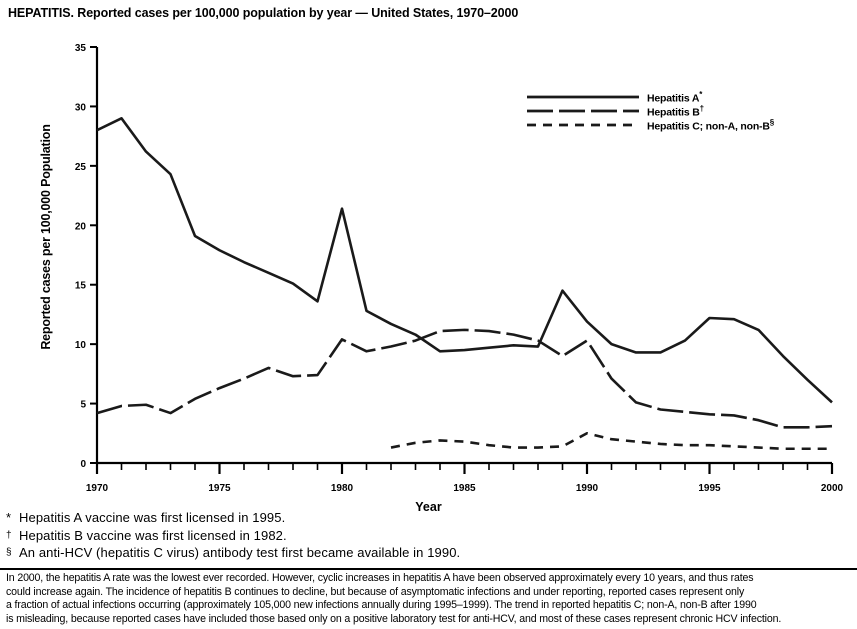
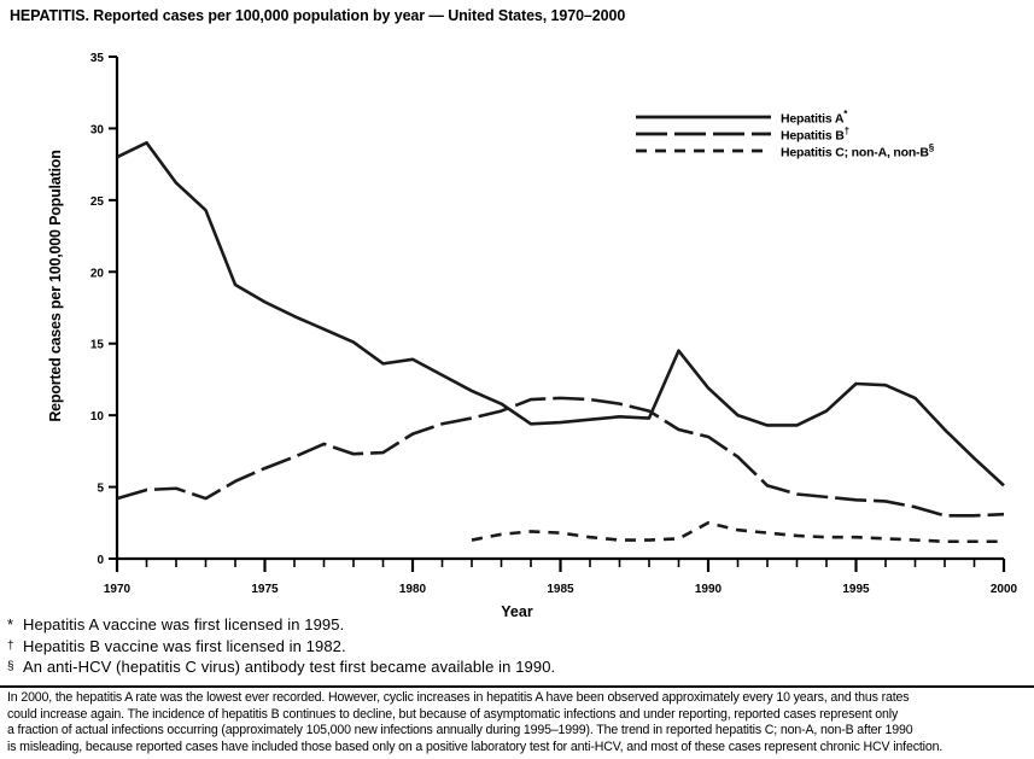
Hepatitis A/1980: 21.4 -> 13.9
Hepatitis B/1980: 10.4 -> 8.7
Hepatitis B/1990: 10.3 -> 8.5
